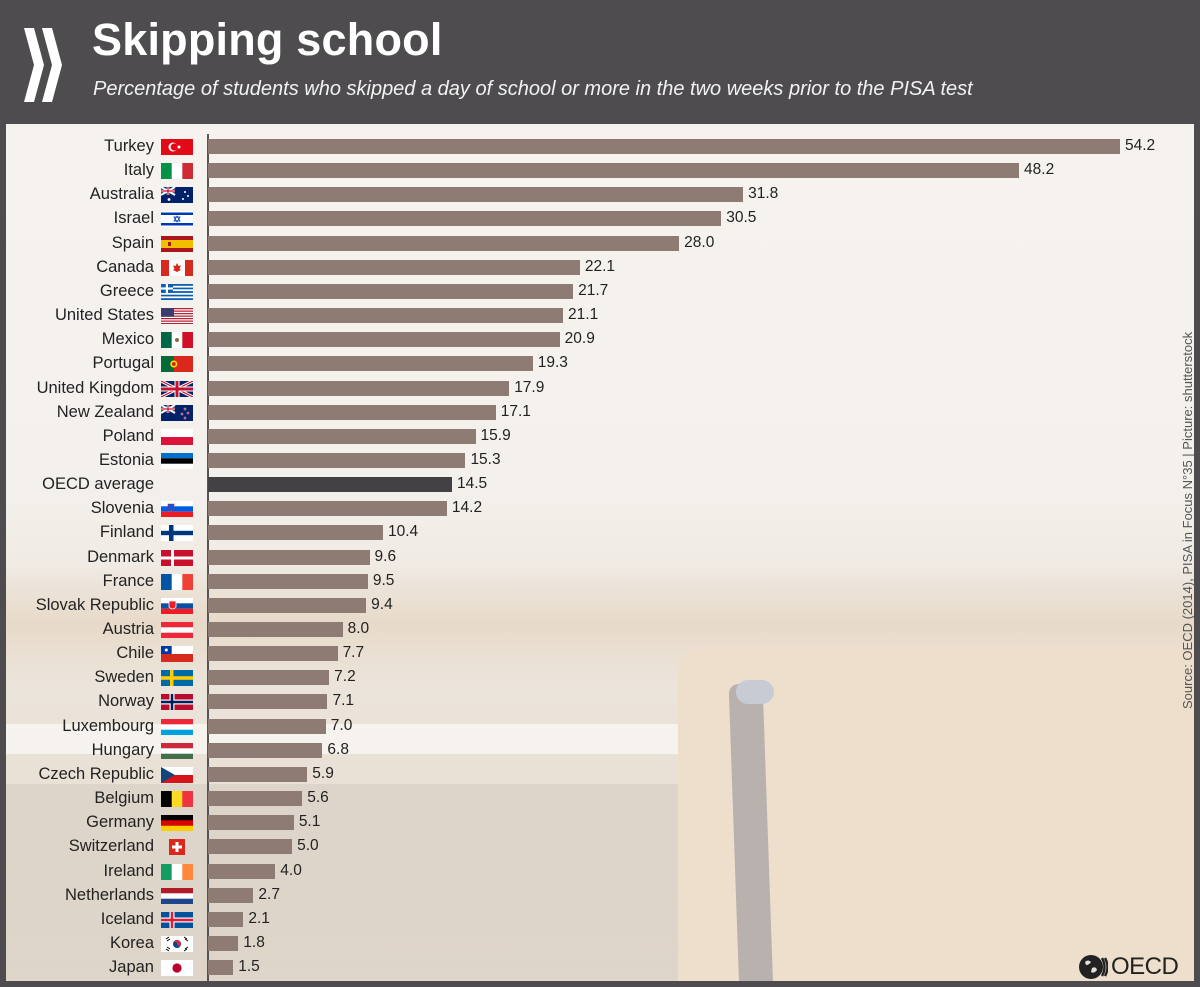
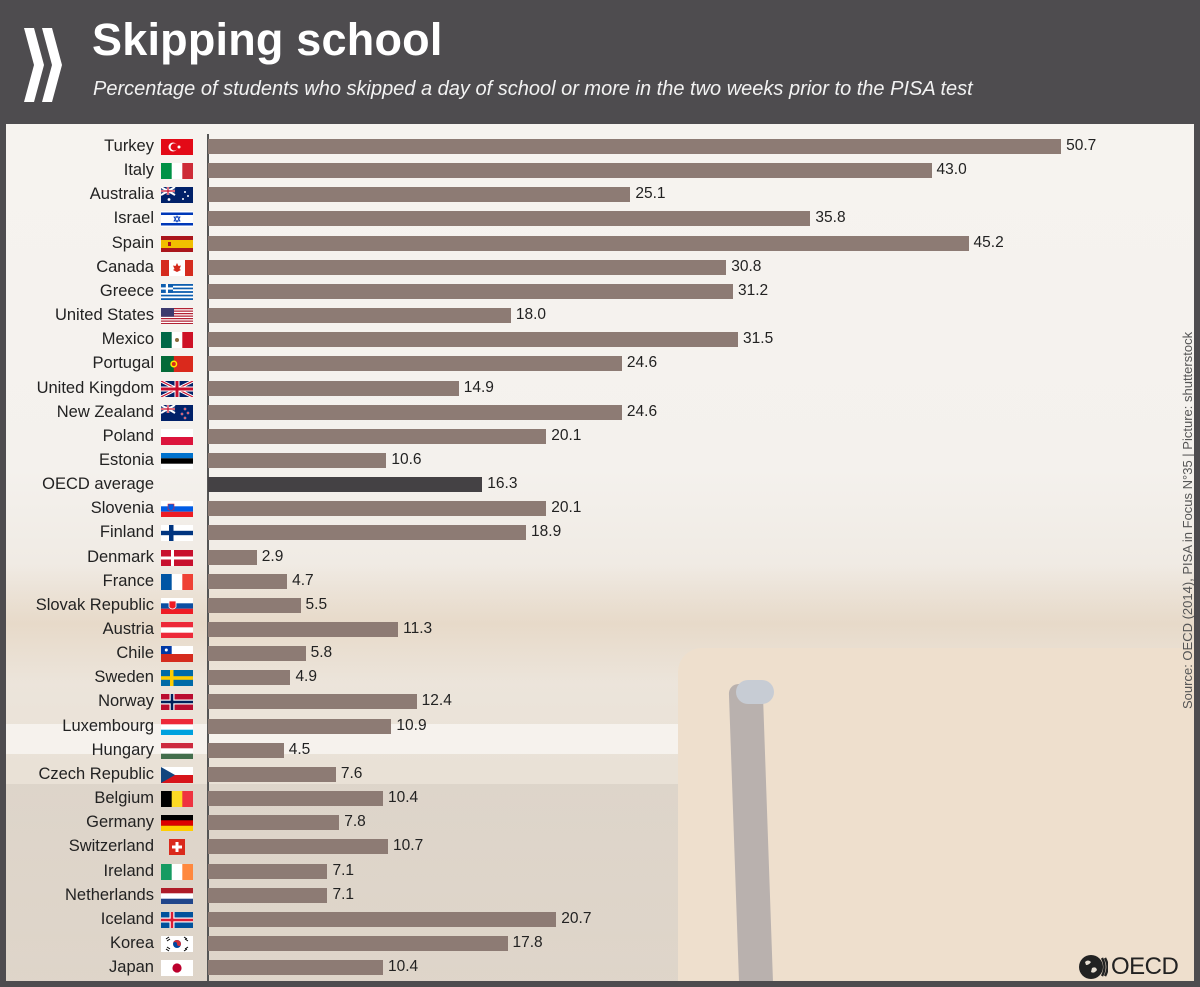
Turkey: 54.2 -> 50.7
Italy: 48.2 -> 43.0
Australia: 31.8 -> 25.1
Israel: 30.5 -> 35.8
Spain: 28.0 -> 45.2
Canada: 22.1 -> 30.8
Greece: 21.7 -> 31.2
United States: 21.1 -> 18.0
Mexico: 20.9 -> 31.5
Portugal: 19.3 -> 24.6
United Kingdom: 17.9 -> 14.9
New Zealand: 17.1 -> 24.6
Poland: 15.9 -> 20.1
Estonia: 15.3 -> 10.6
OECD average: 14.5 -> 16.3
Slovenia: 14.2 -> 20.1
Finland: 10.4 -> 18.9
Denmark: 9.6 -> 2.9
France: 9.5 -> 4.7
Slovak Republic: 9.4 -> 5.5
Austria: 8.0 -> 11.3
Chile: 7.7 -> 5.8
Sweden: 7.2 -> 4.9
Norway: 7.1 -> 12.4
Luxembourg: 7.0 -> 10.9
Hungary: 6.8 -> 4.5
Czech Republic: 5.9 -> 7.6
Belgium: 5.6 -> 10.4
Germany: 5.1 -> 7.8
Switzerland: 5.0 -> 10.7
Ireland: 4.0 -> 7.1
Netherlands: 2.7 -> 7.1
Iceland: 2.1 -> 20.7
Korea: 1.8 -> 17.8
Japan: 1.5 -> 10.4
